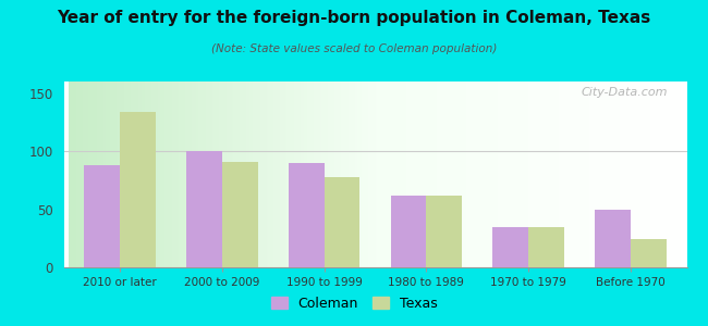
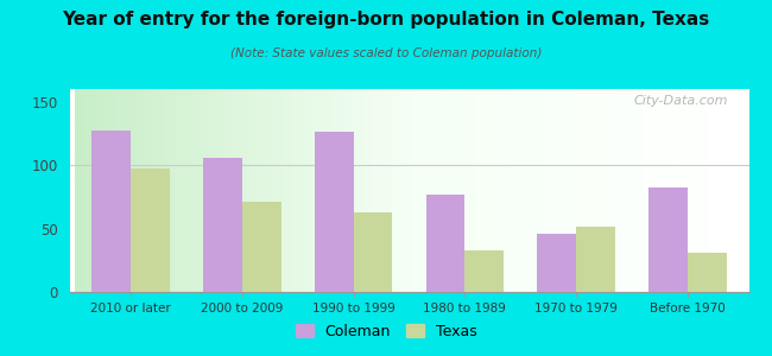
Coleman/2010 or later: 88 -> 127
Texas/2010 or later: 134 -> 97
Coleman/2000 to 2009: 100 -> 106
Texas/2000 to 2009: 91 -> 71
Coleman/1990 to 1999: 90 -> 126
Texas/1990 to 1999: 78 -> 63
Coleman/1980 to 1989: 62 -> 77
Texas/1980 to 1989: 62 -> 33
Coleman/1970 to 1979: 35 -> 46
Texas/1970 to 1979: 35 -> 51
Coleman/Before 1970: 50 -> 82
Texas/Before 1970: 24 -> 31
